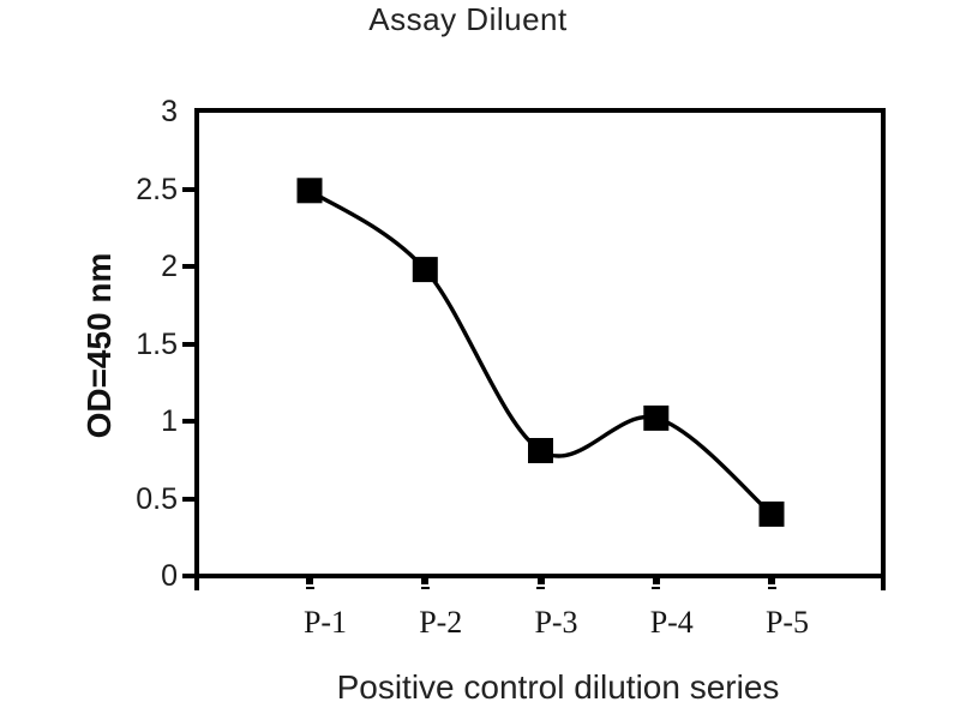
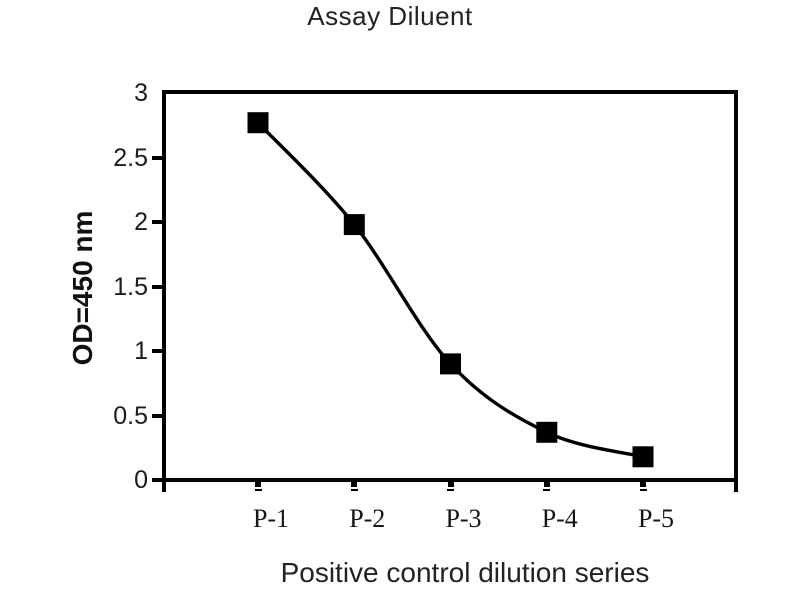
P-1: 2.49 -> 2.77
P-3: 0.81 -> 0.90
P-4: 1.02 -> 0.37
P-5: 0.40 -> 0.18
